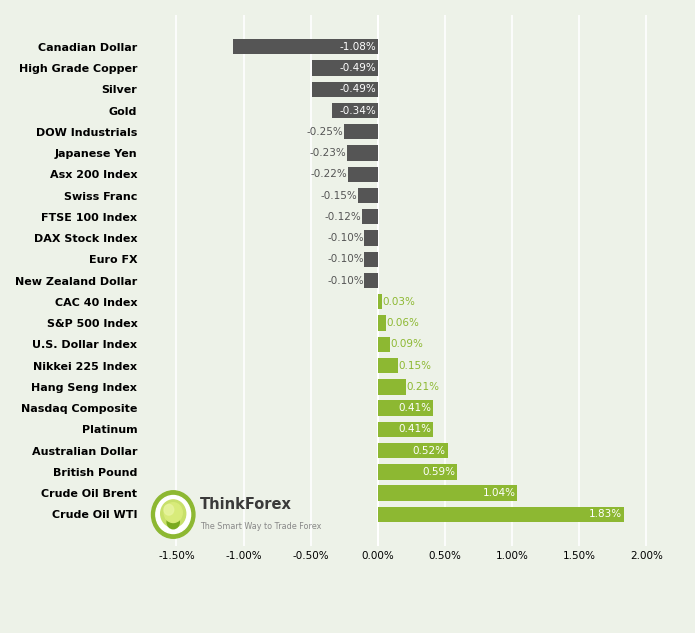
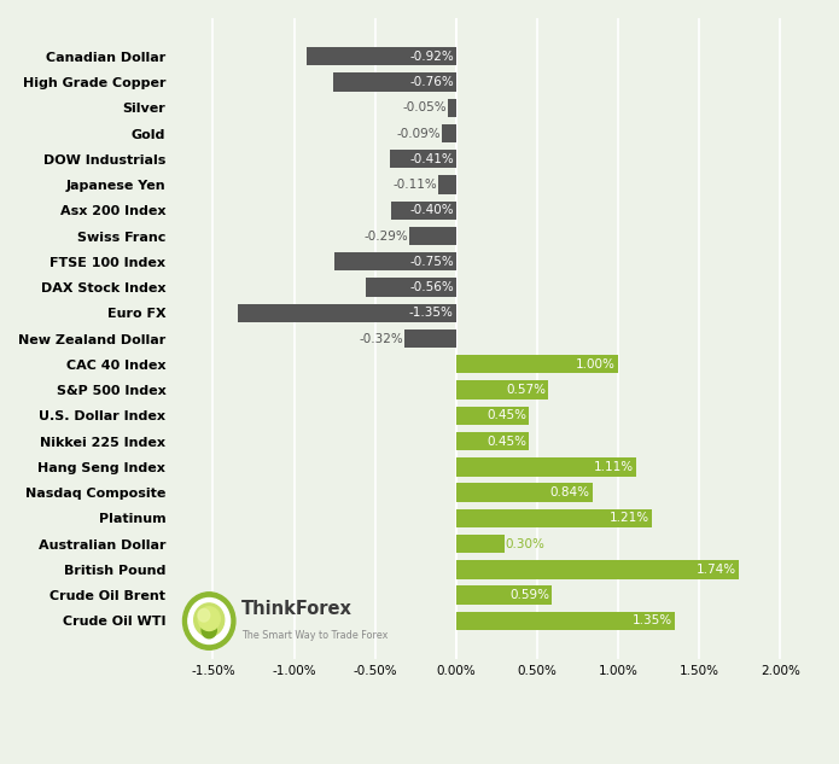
Canadian Dollar: -1.08% -> -0.92%
High Grade Copper: -0.49% -> -0.76%
Silver: -0.49% -> -0.05%
Gold: -0.34% -> -0.09%
DOW Industrials: -0.25% -> -0.41%
Japanese Yen: -0.23% -> -0.11%
Asx 200 Index: -0.22% -> -0.40%
Swiss Franc: -0.15% -> -0.29%
FTSE 100 Index: -0.12% -> -0.75%
DAX Stock Index: -0.10% -> -0.56%
Euro FX: -0.10% -> -1.35%
New Zealand Dollar: -0.10% -> -0.32%
CAC 40 Index: 0.03% -> 1.00%
S&P 500 Index: 0.06% -> 0.57%
U.S. Dollar Index: 0.09% -> 0.45%
Nikkei 225 Index: 0.15% -> 0.45%
Hang Seng Index: 0.21% -> 1.11%
Nasdaq Composite: 0.41% -> 0.84%
Platinum: 0.41% -> 1.21%
Australian Dollar: 0.52% -> 0.30%
British Pound: 0.59% -> 1.74%
Crude Oil Brent: 1.04% -> 0.59%
Crude Oil WTI: 1.83% -> 1.35%
